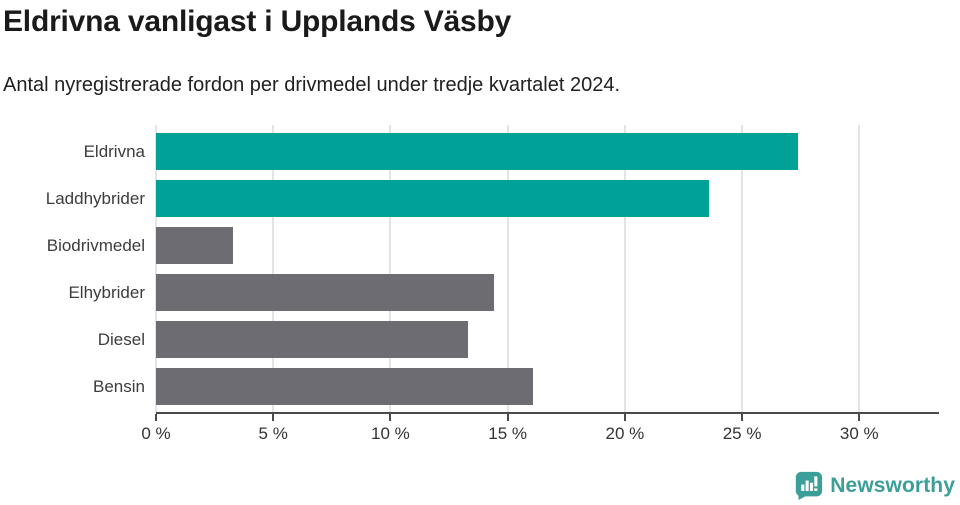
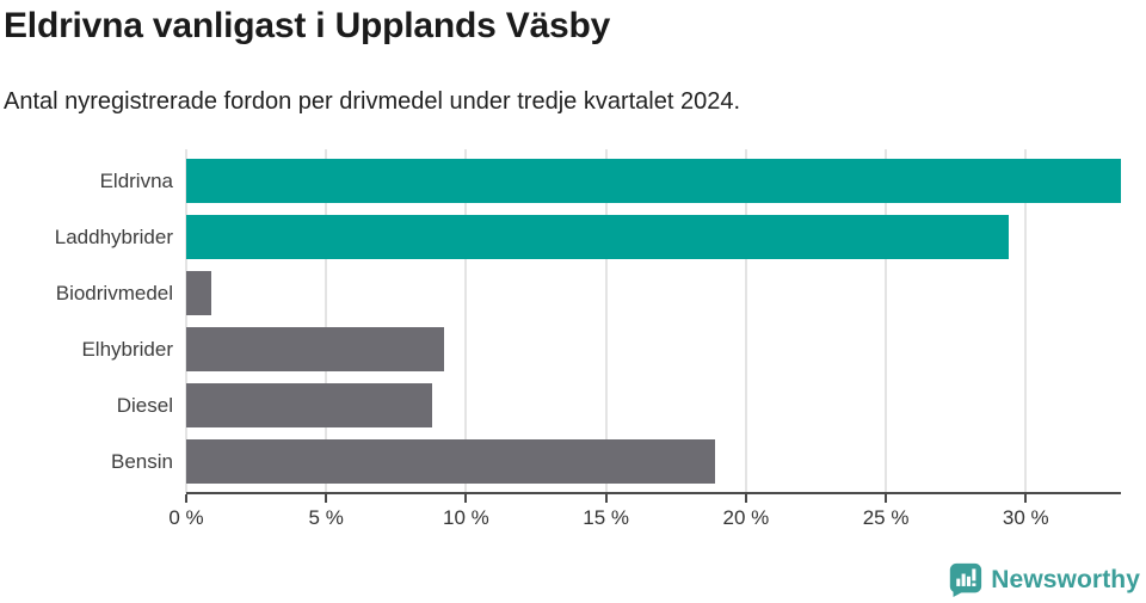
Eldrivna: 27.4% -> 33.4%
Laddhybrider: 23.6% -> 29.4%
Biodrivmedel: 3.3% -> 0.9%
Elhybrider: 14.4% -> 9.2%
Diesel: 13.3% -> 8.8%
Bensin: 16.1% -> 18.9%
